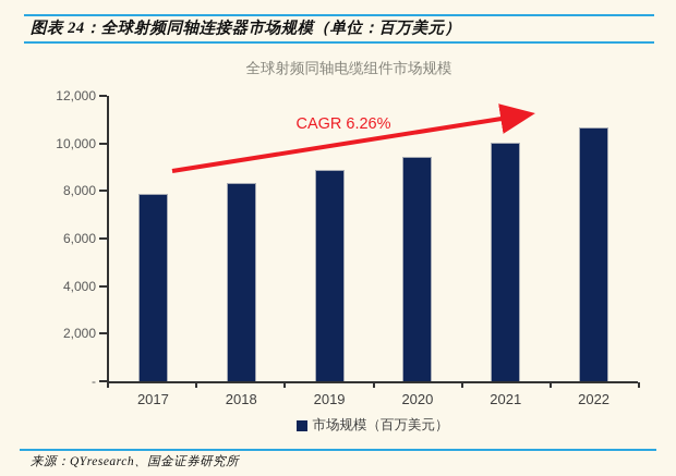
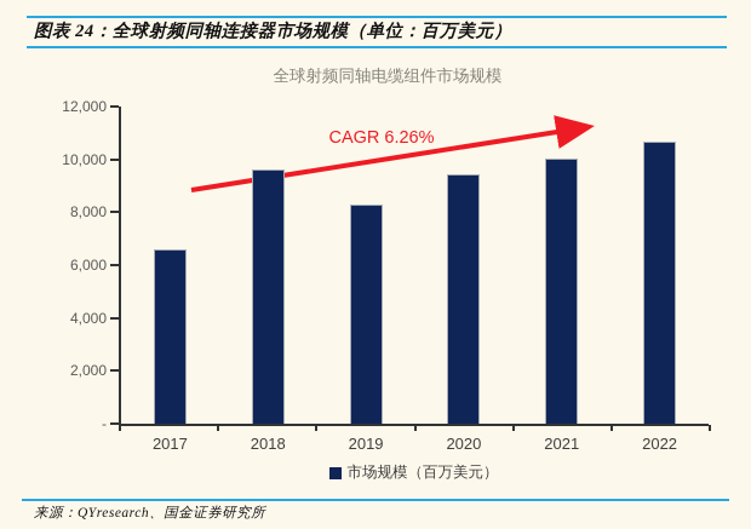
2017: 7900 -> 6600
2018: 8400 -> 9600
2019: 8900 -> 8300
